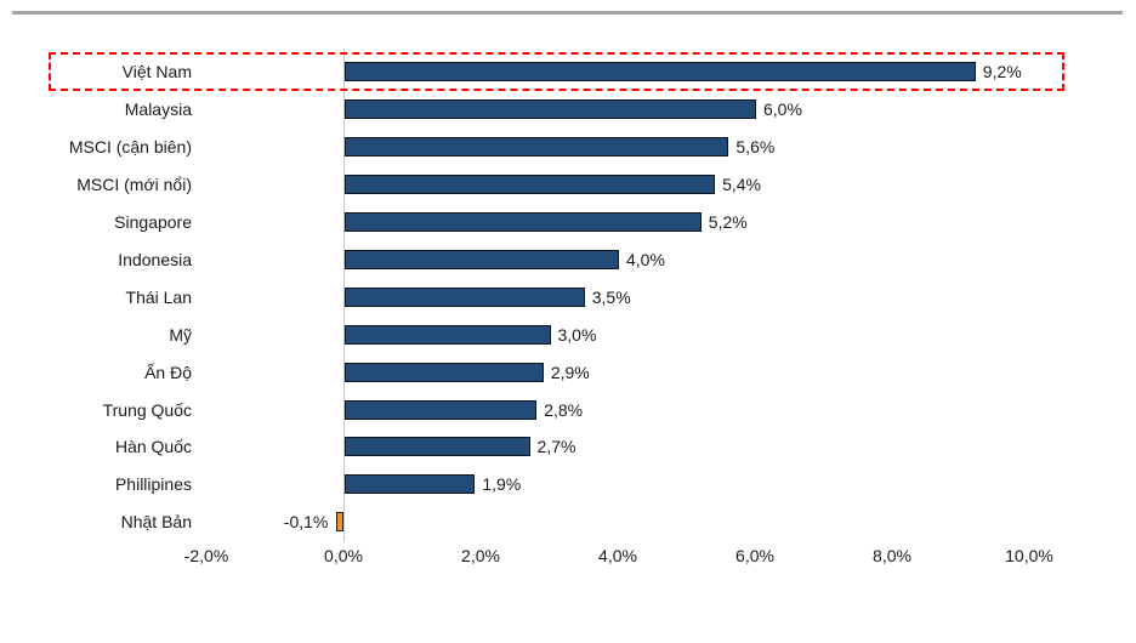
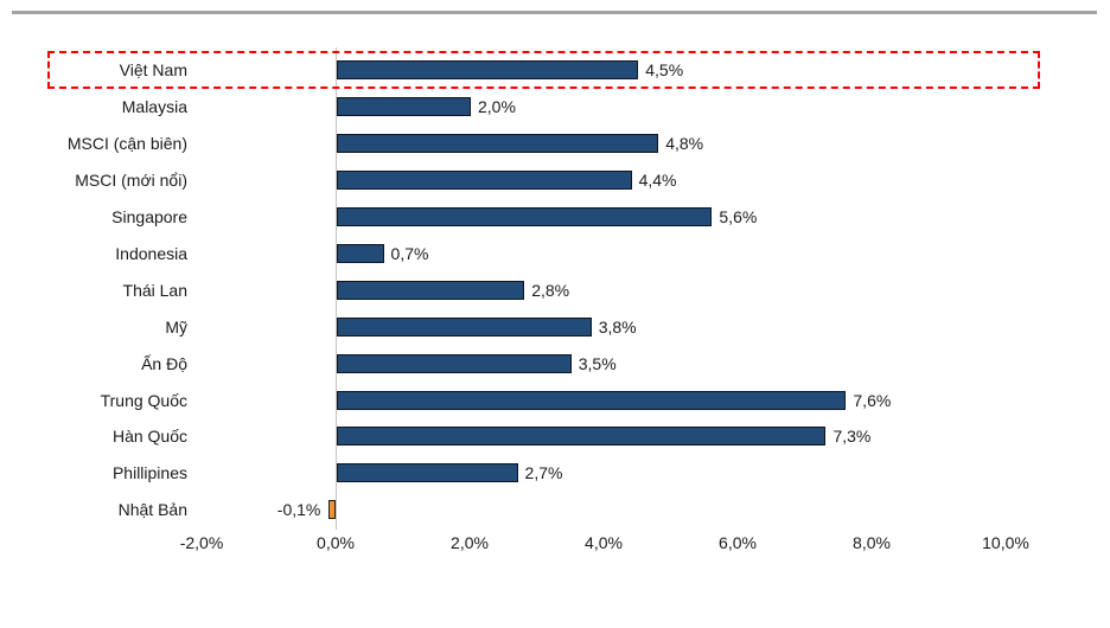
Việt Nam: 9,2% -> 4,5%
Malaysia: 6,0% -> 2,0%
MSCI (cận biên): 5,6% -> 4,8%
MSCI (mới nổi): 5,4% -> 4,4%
Singapore: 5,2% -> 5,6%
Indonesia: 4,0% -> 0,7%
Thái Lan: 3,5% -> 2,8%
Mỹ: 3,0% -> 3,8%
Ấn Độ: 2,9% -> 3,5%
Trung Quốc: 2,8% -> 7,6%
Hàn Quốc: 2,7% -> 7,3%
Phillipines: 1,9% -> 2,7%
